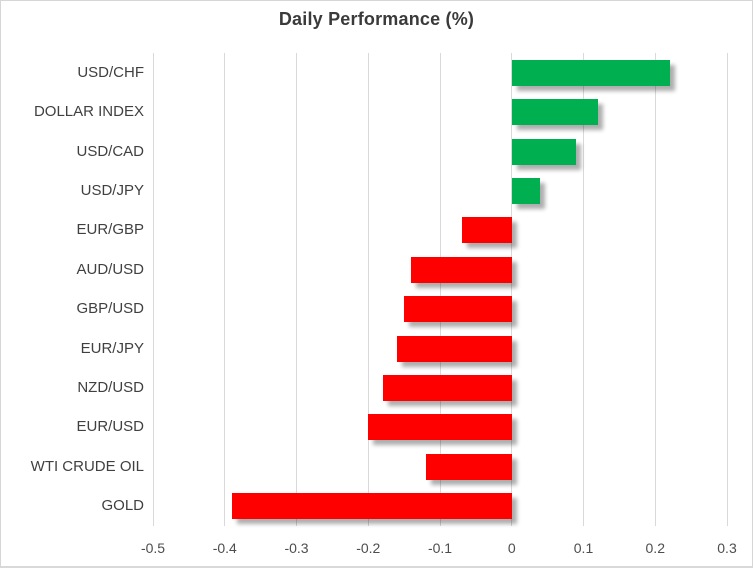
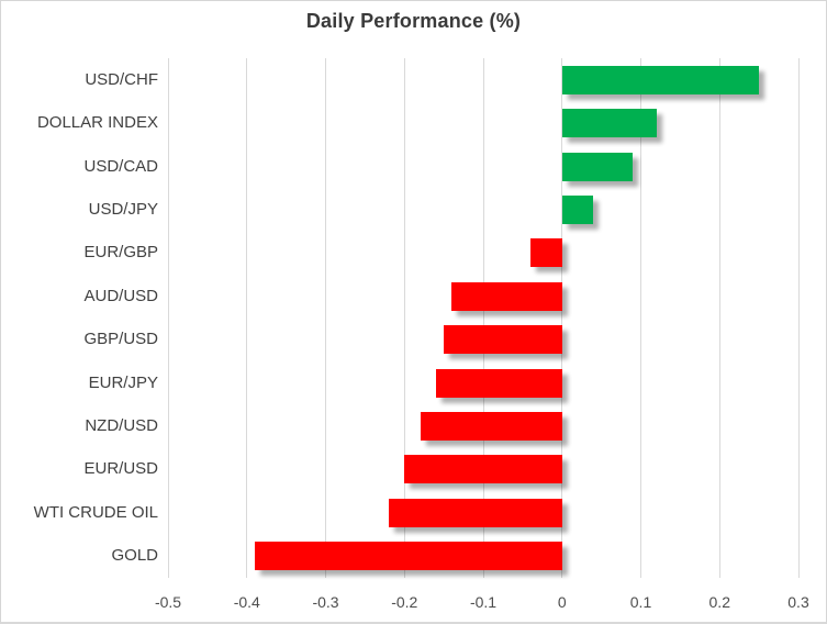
USD/CHF: 0.22 -> 0.25
EUR/GBP: -0.07 -> -0.04
WTI CRUDE OIL: -0.12 -> -0.22
